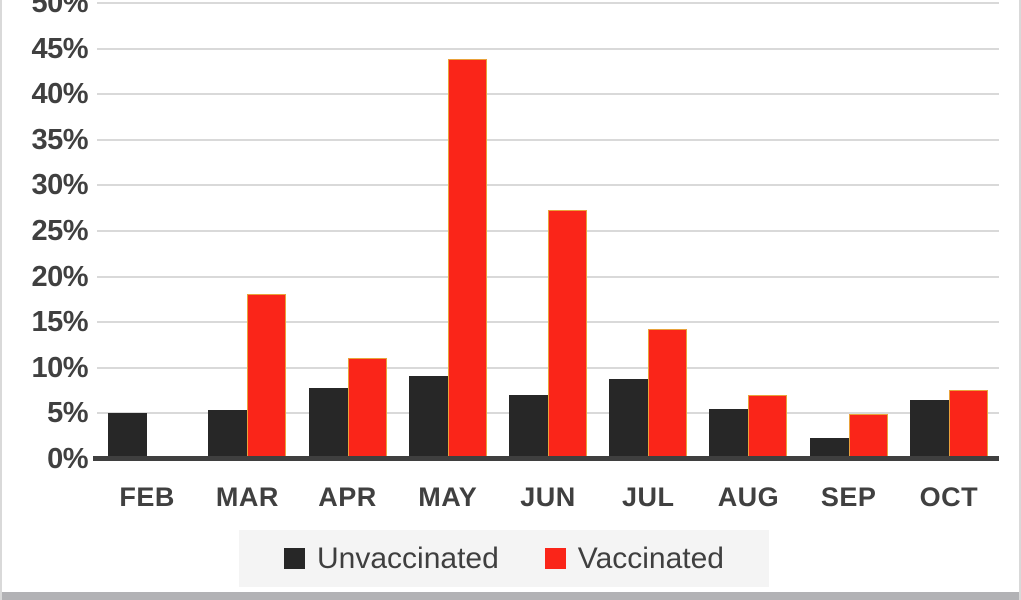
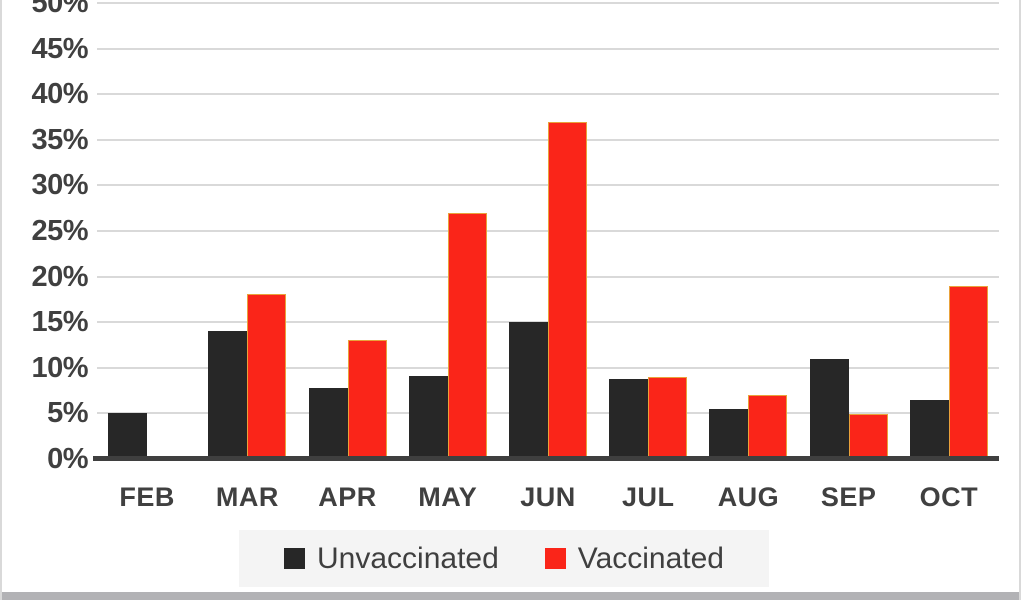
Unvaccinated/MAR: 5% -> 14%
Vaccinated/APR: 11% -> 13%
Vaccinated/MAY: 44% -> 27%
Unvaccinated/JUN: 7% -> 15%
Vaccinated/JUN: 27% -> 37%
Vaccinated/JUL: 14% -> 9%
Unvaccinated/SEP: 2% -> 11%
Vaccinated/OCT: 8% -> 19%
